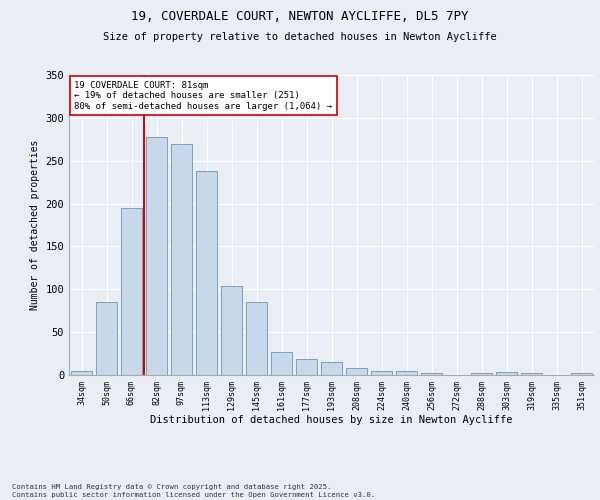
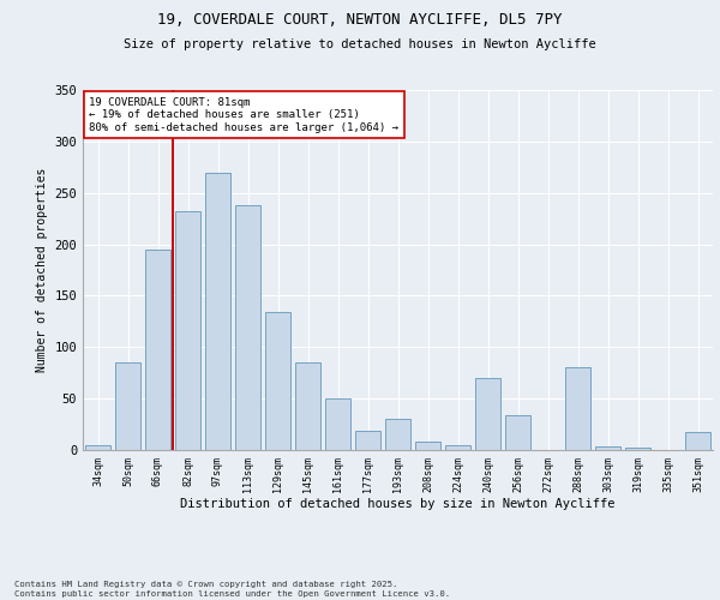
82sqm: 278 -> 232
129sqm: 104 -> 134
161sqm: 27 -> 50
193sqm: 15 -> 30
240sqm: 5 -> 70
256sqm: 2 -> 34
288sqm: 2 -> 80
351sqm: 2 -> 18
